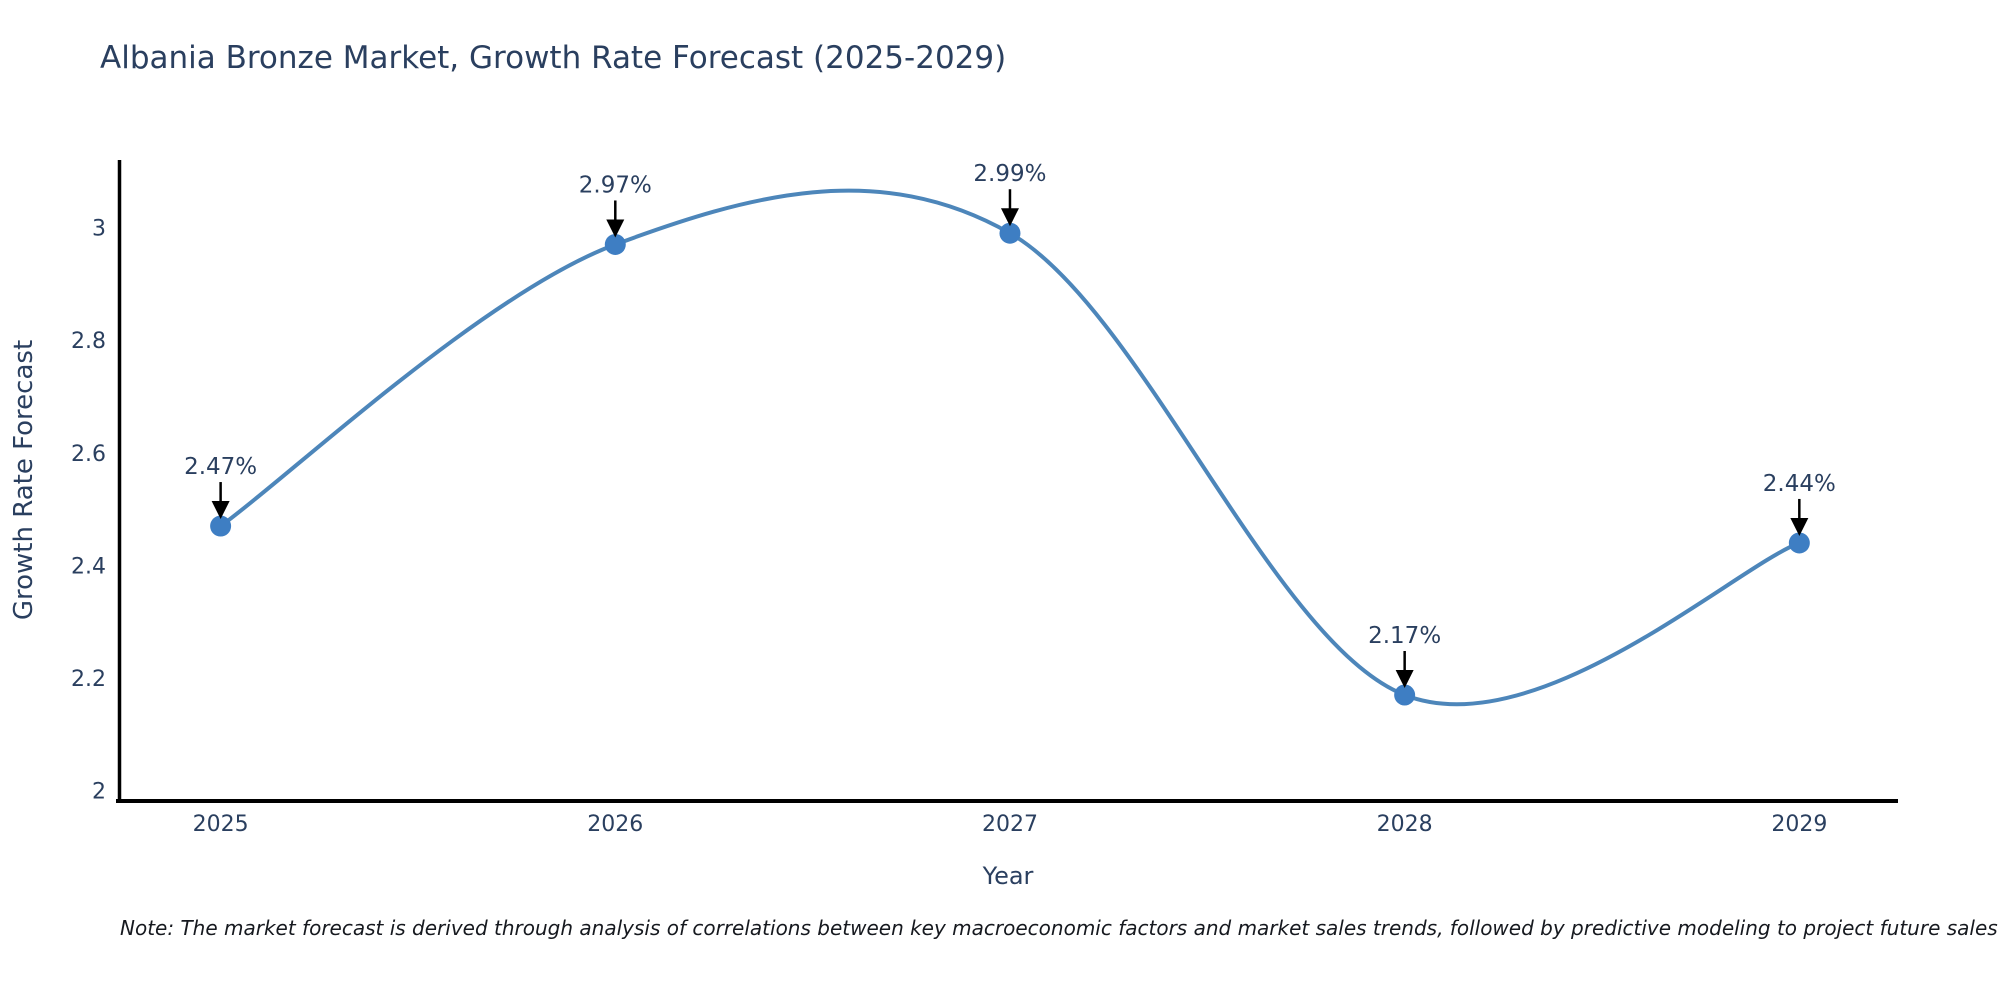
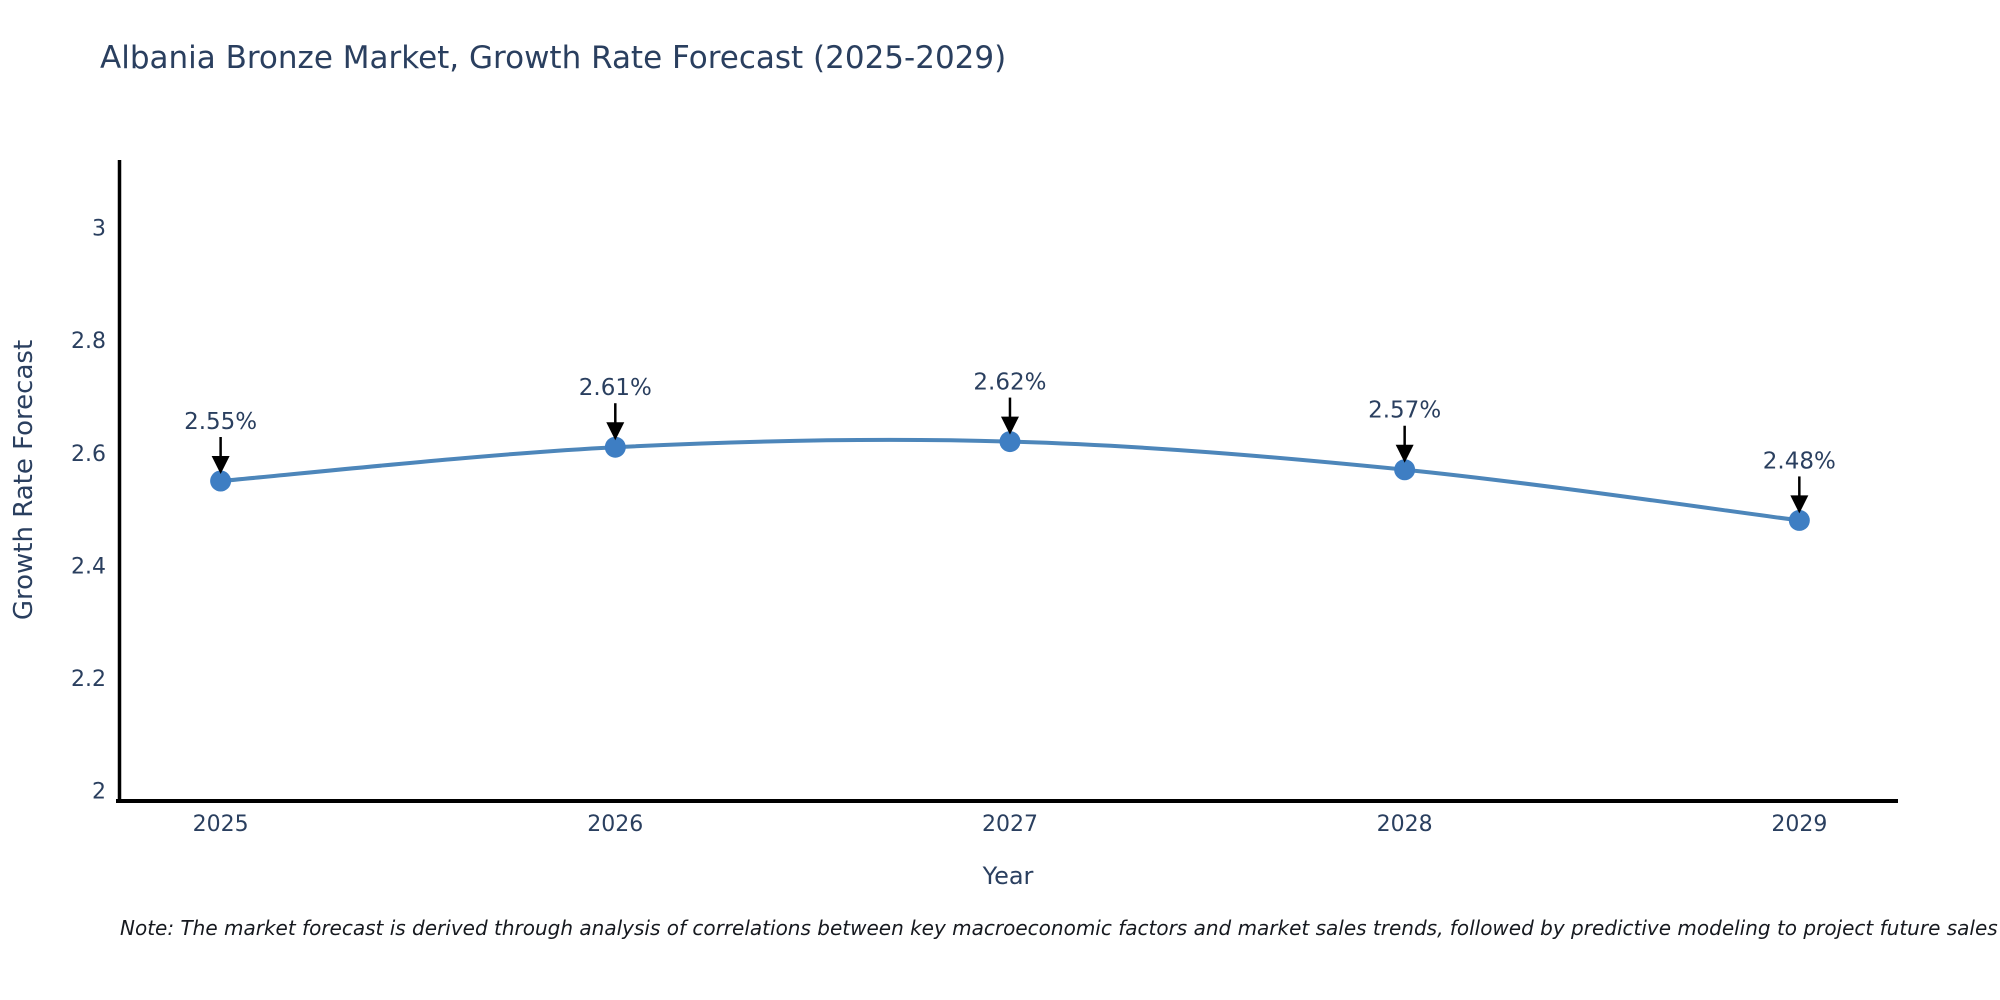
2025: 2.47% -> 2.55%
2026: 2.97% -> 2.61%
2027: 2.99% -> 2.62%
2028: 2.17% -> 2.57%
2029: 2.44% -> 2.48%
